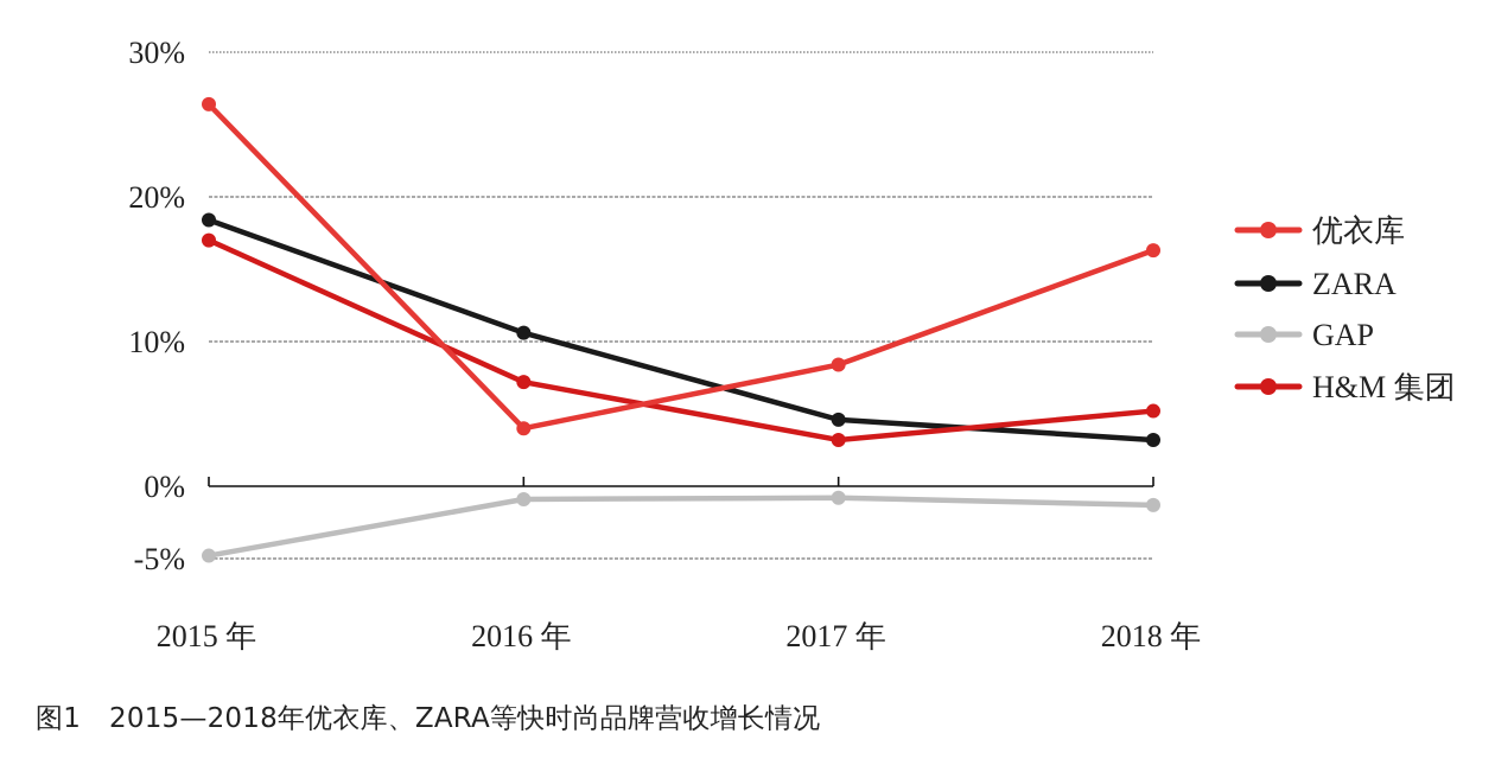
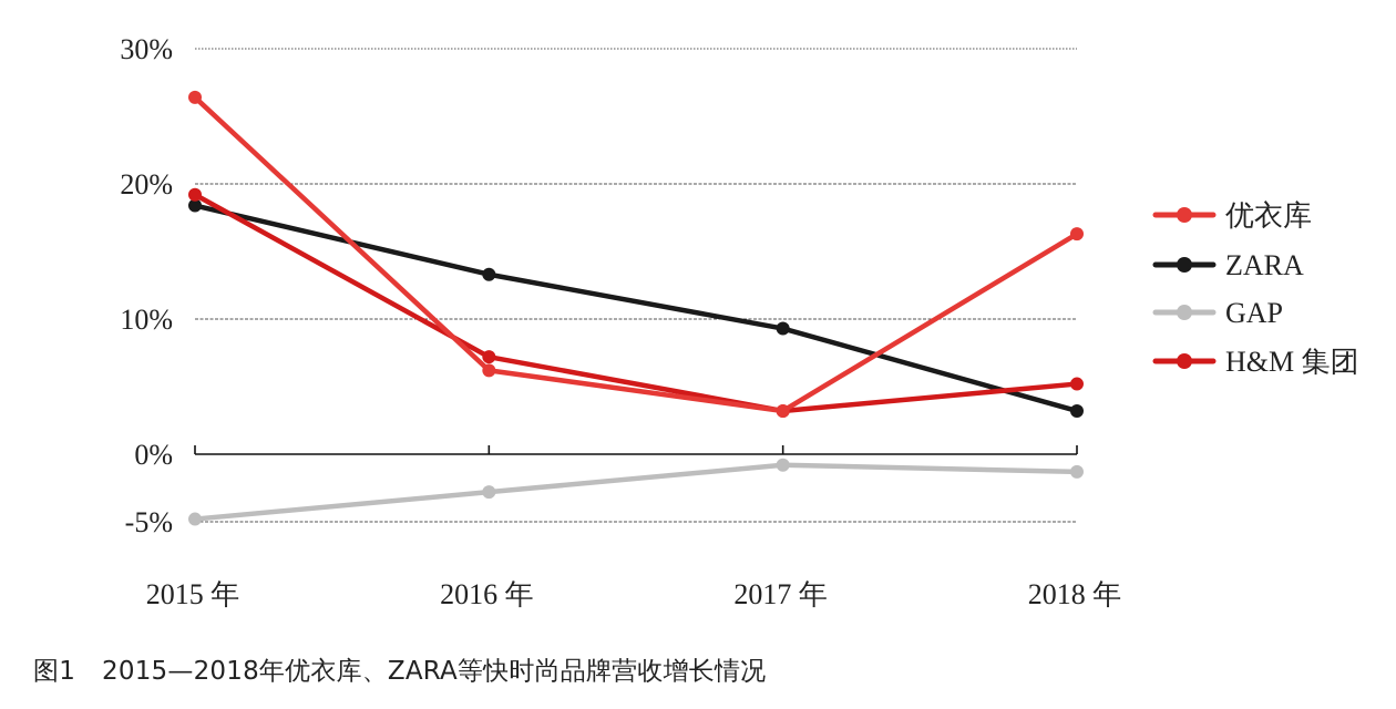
H&M 集团/2015 年: 17.0% -> 19.2%
优衣库/2016 年: 4.0% -> 6.2%
ZARA/2016 年: 10.6% -> 13.3%
GAP/2016 年: -0.9% -> -2.8%
优衣库/2017 年: 8.4% -> 3.2%
ZARA/2017 年: 4.6% -> 9.3%
